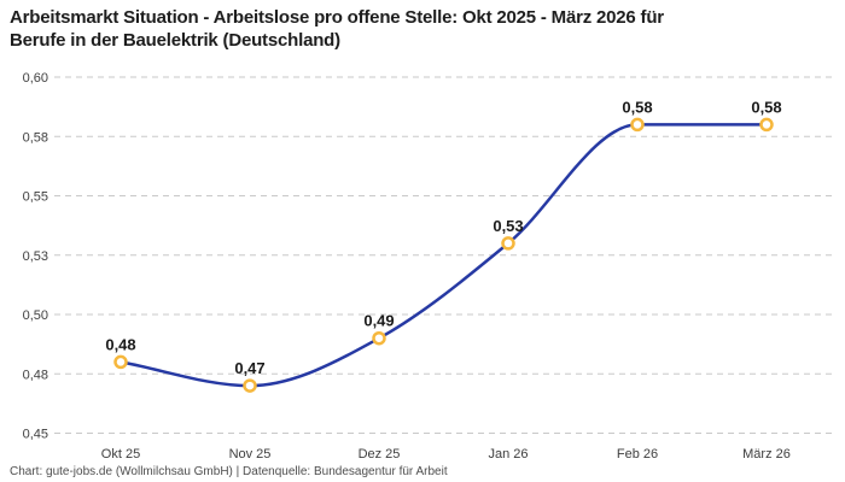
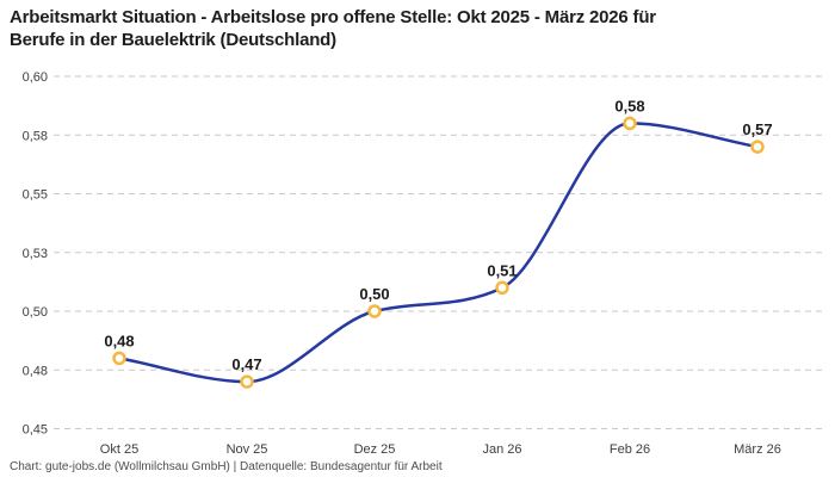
Dez 25: 0,49 -> 0,50
Jan 26: 0,53 -> 0,51
März 26: 0,58 -> 0,57
